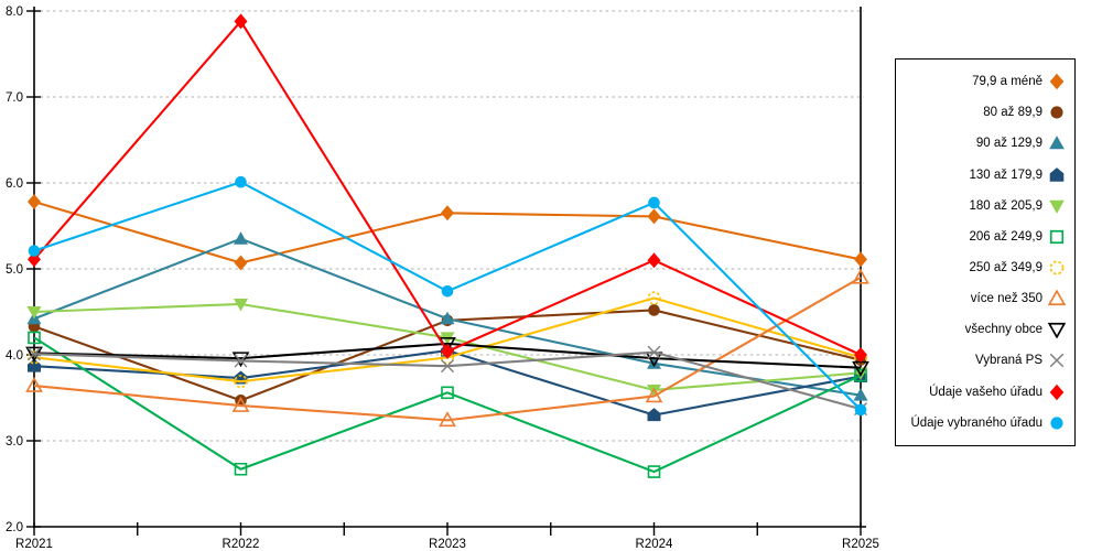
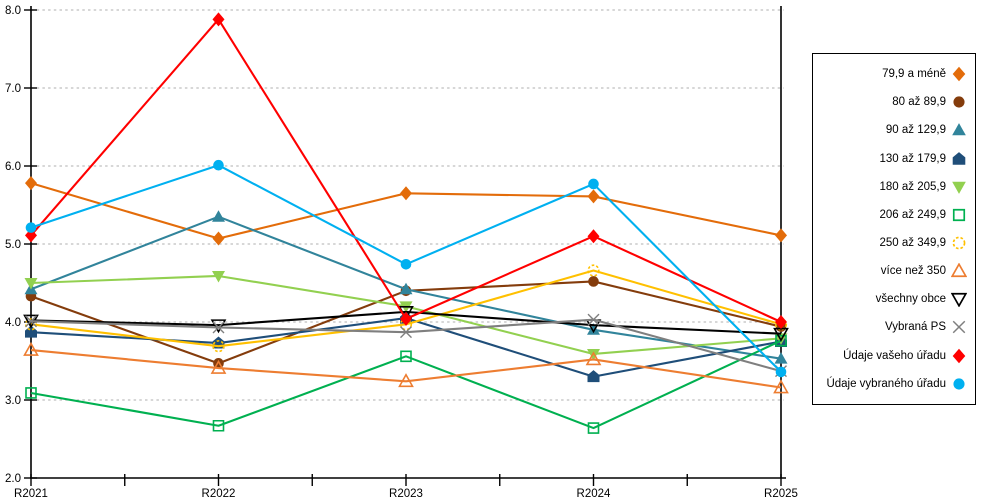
206 až 249,9/R2021: 4.2 -> 3.1
více než 350/R2025: 4.9 -> 3.2
